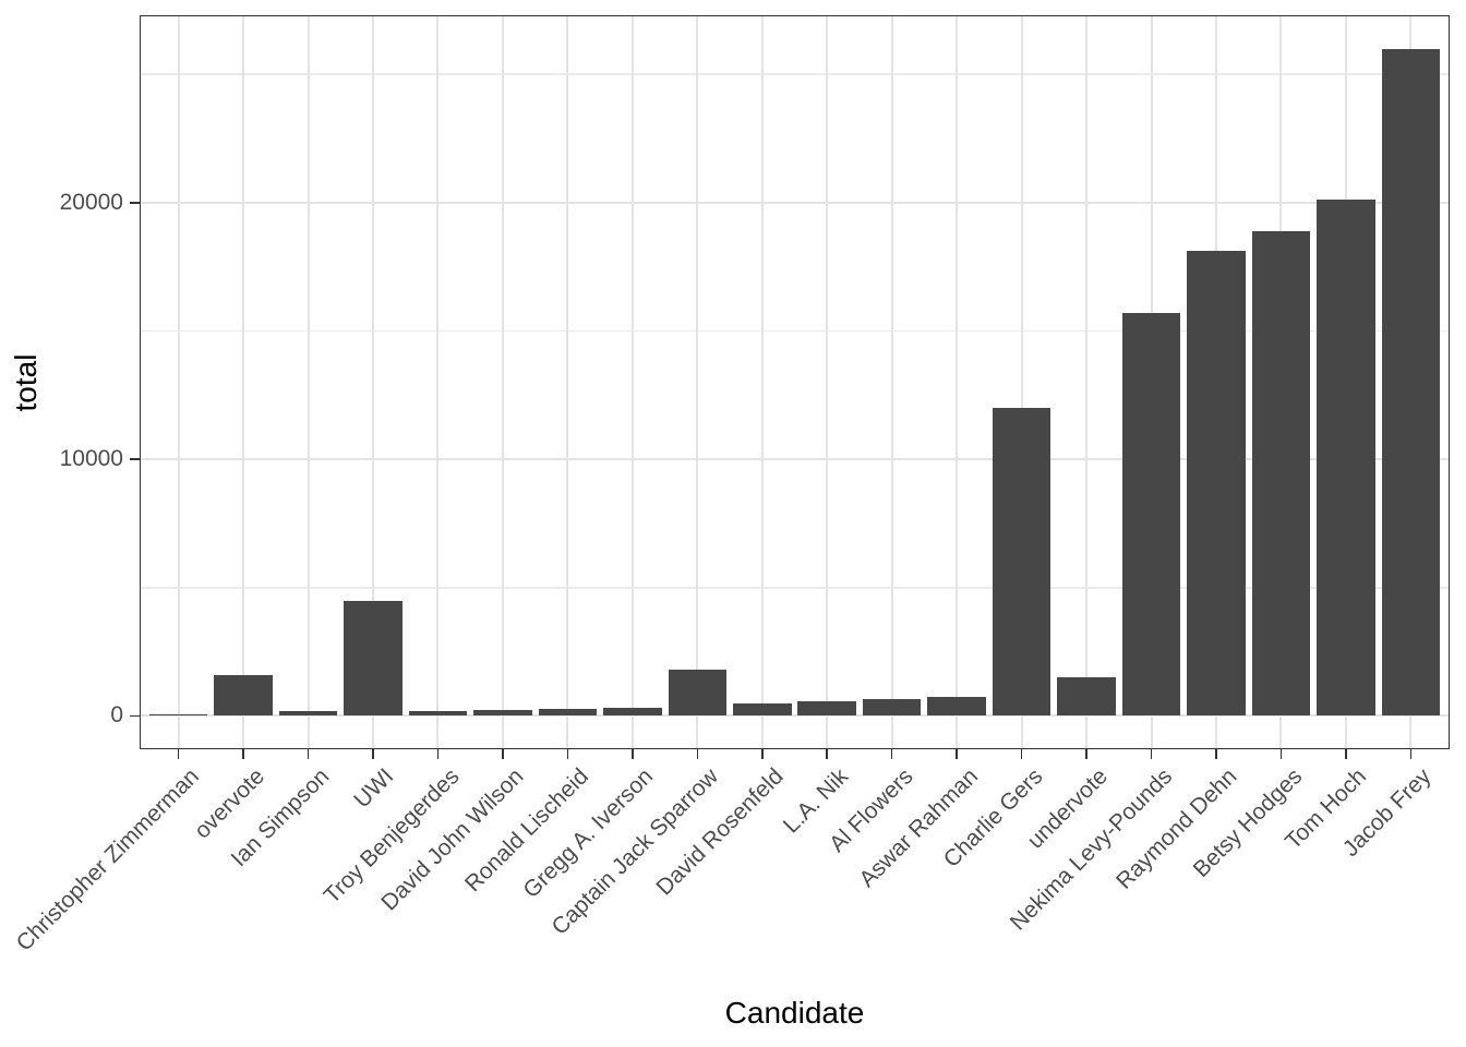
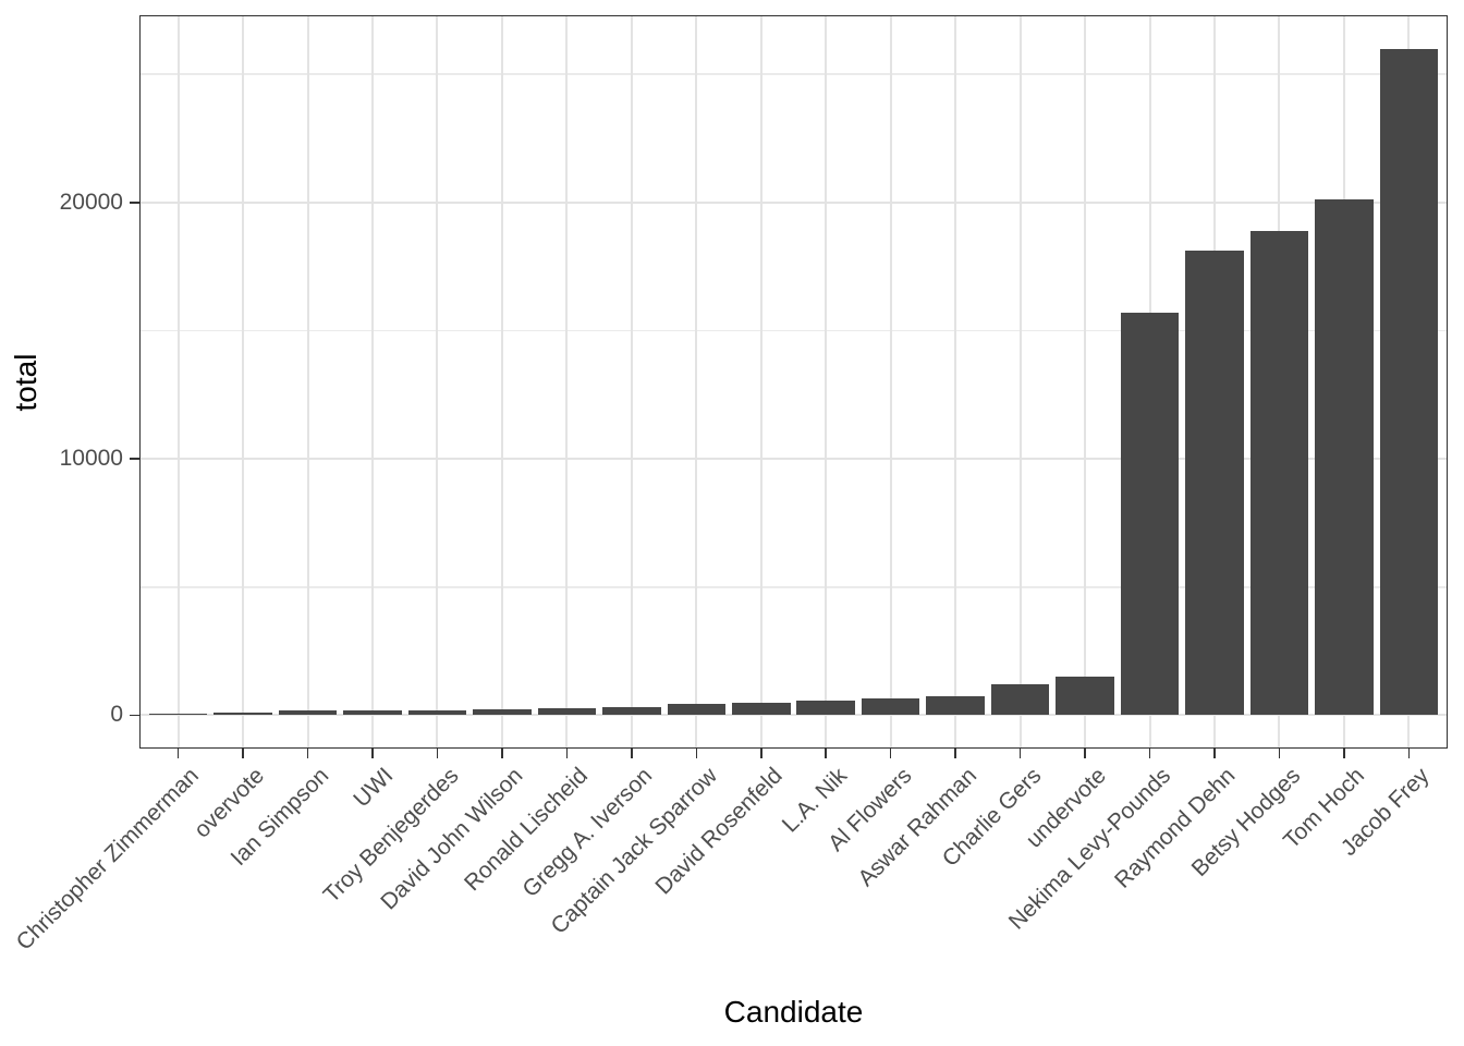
overvote: 1600 -> 100
UWI: 4500 -> 200
Captain Jack Sparrow: 1800 -> 400
Charlie Gers: 12000 -> 1200
